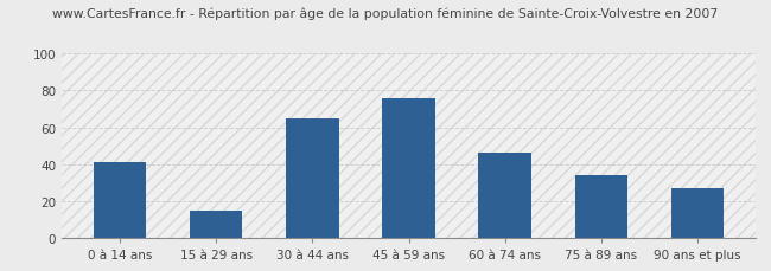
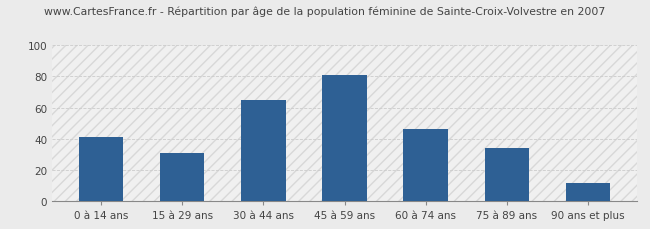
15 à 29 ans: 15 -> 31
45 à 59 ans: 76 -> 81
90 ans et plus: 27 -> 12
